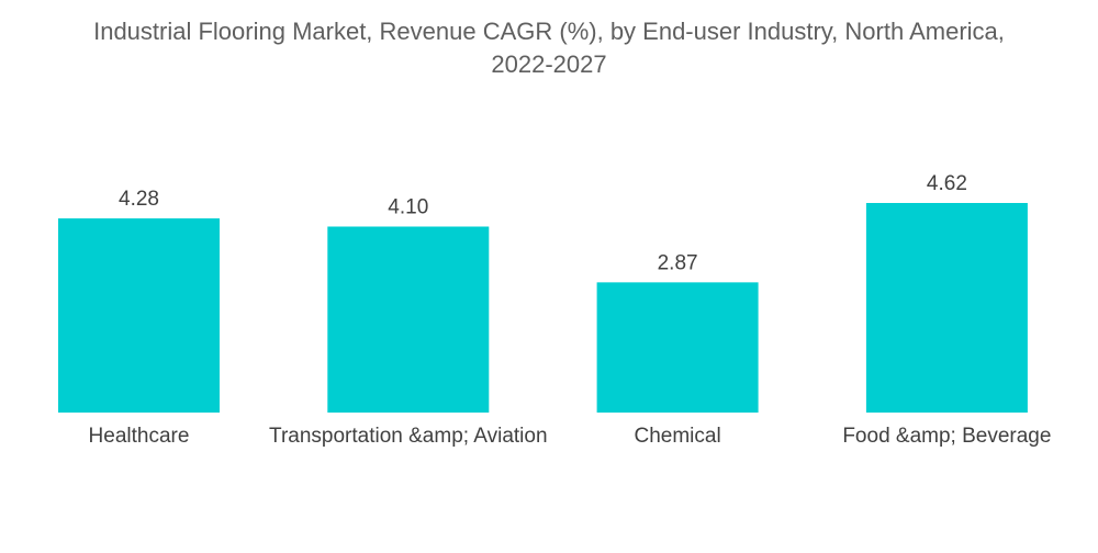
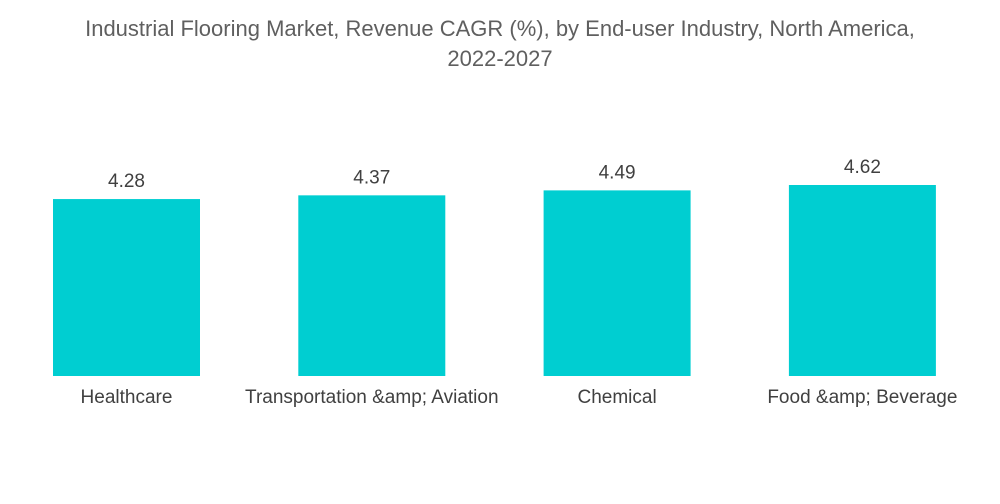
Transportation &amp; Aviation: 4.10 -> 4.37
Chemical: 2.87 -> 4.49
